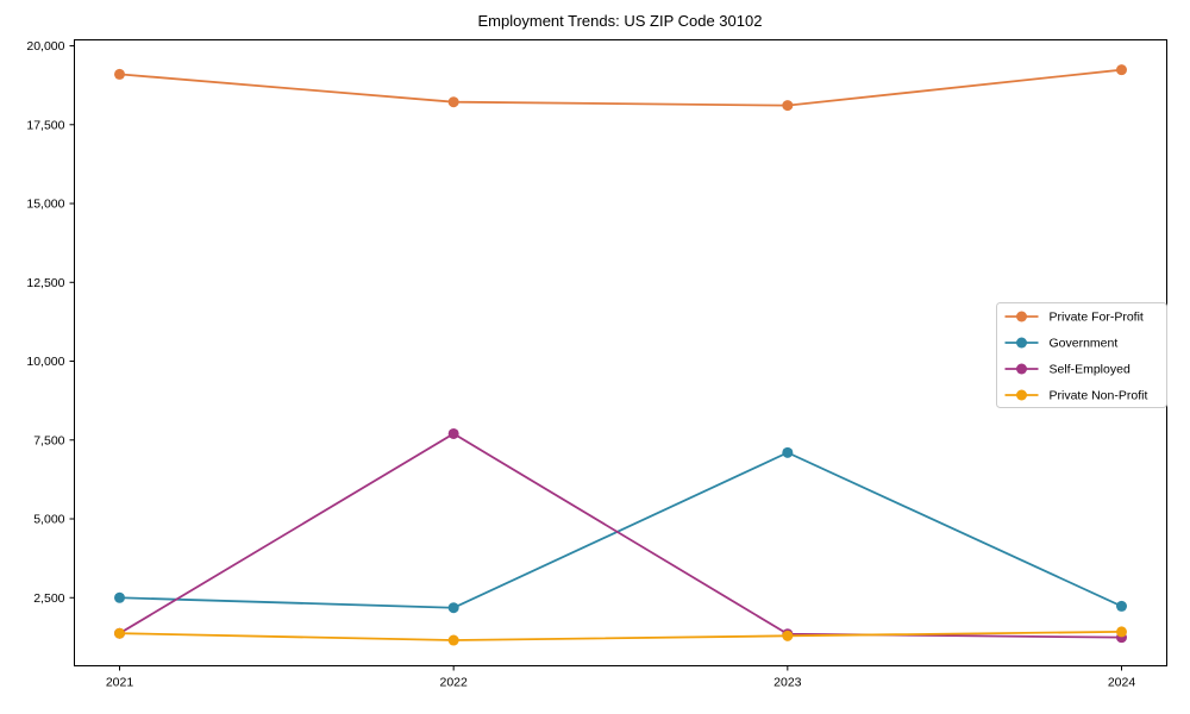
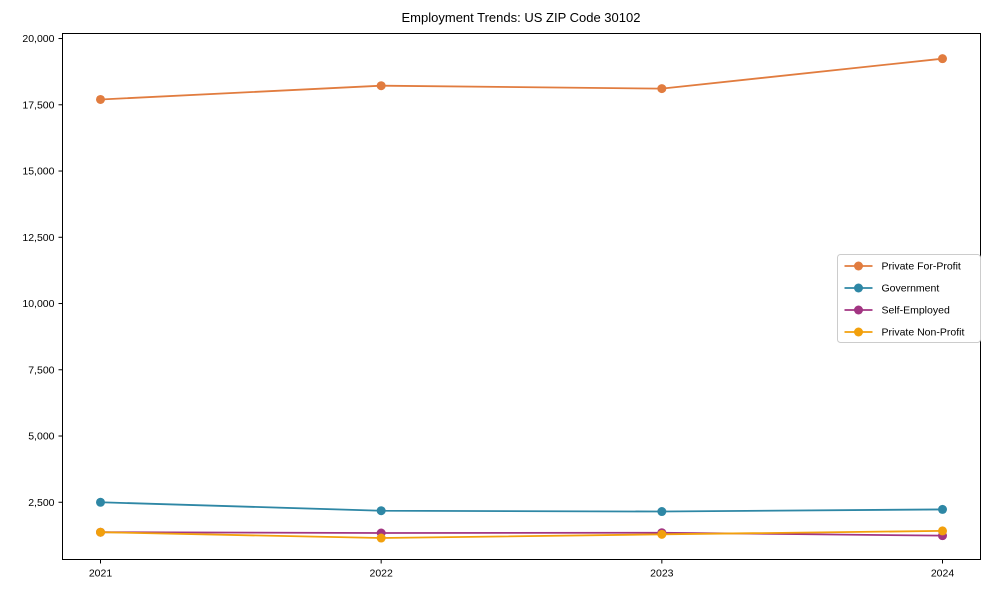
Private For-Profit/2021: 19100 -> 17700
Self-Employed/2022: 7700 -> 1300
Government/2023: 7100 -> 2200
